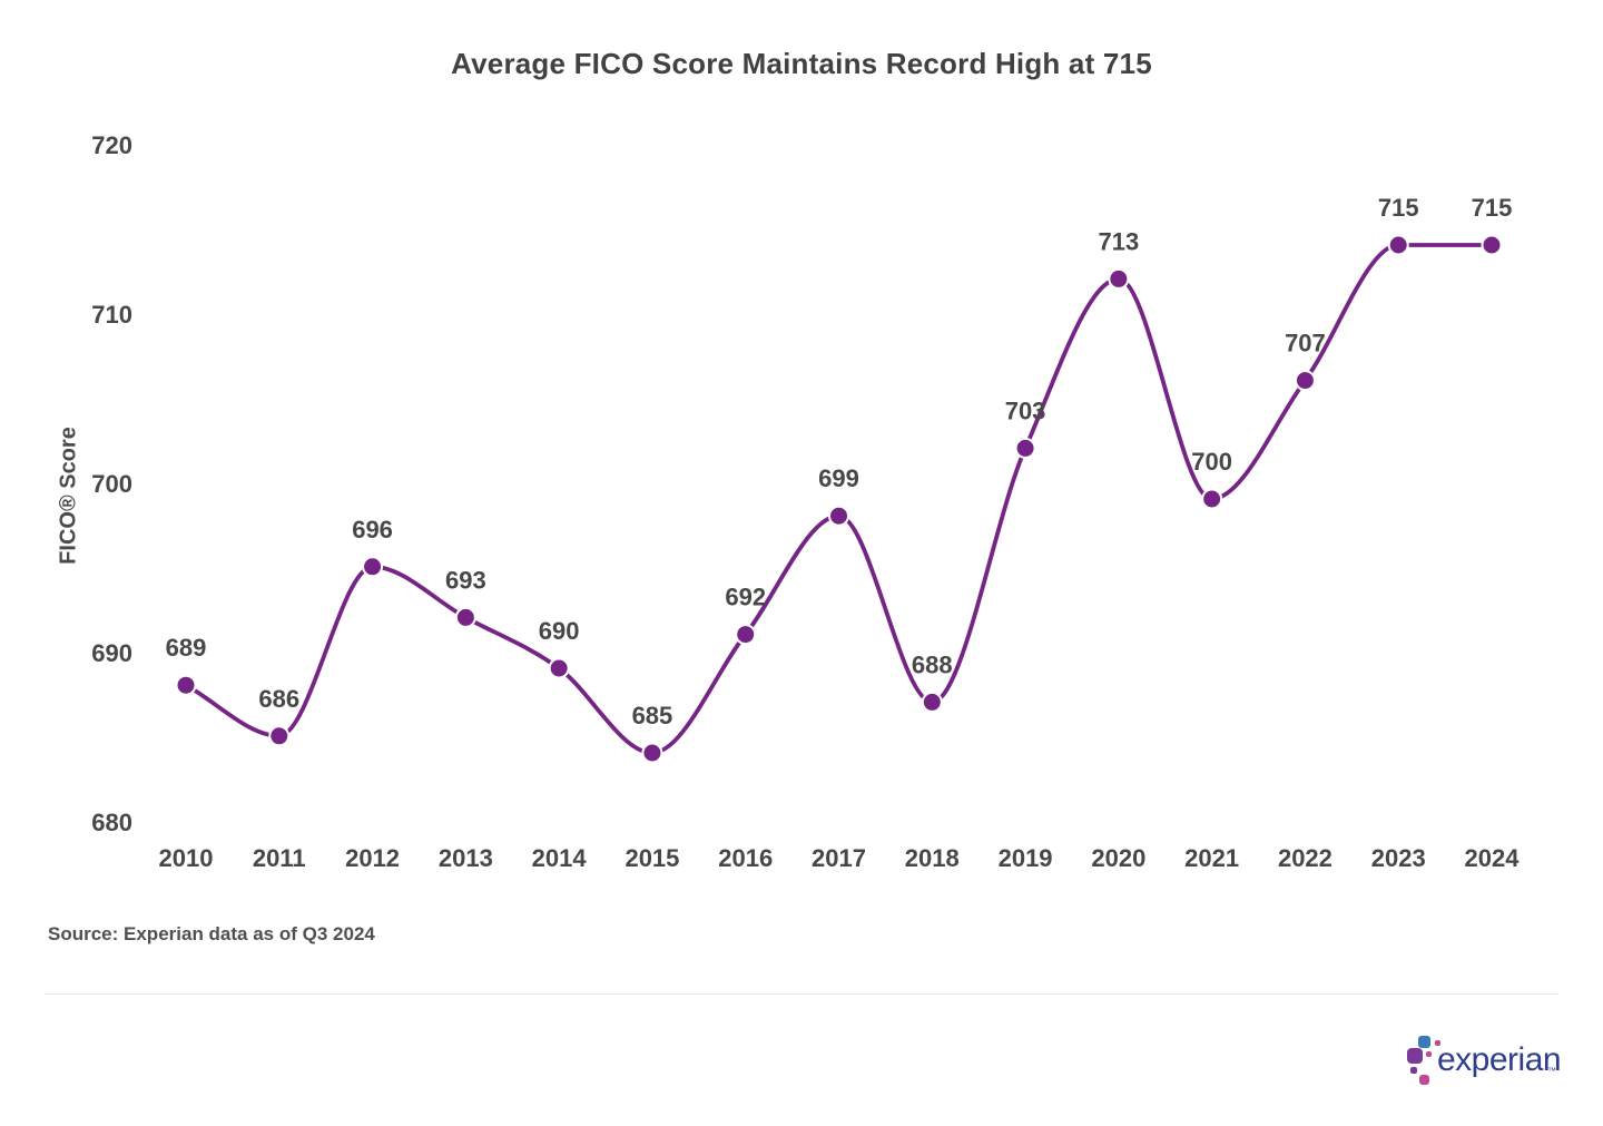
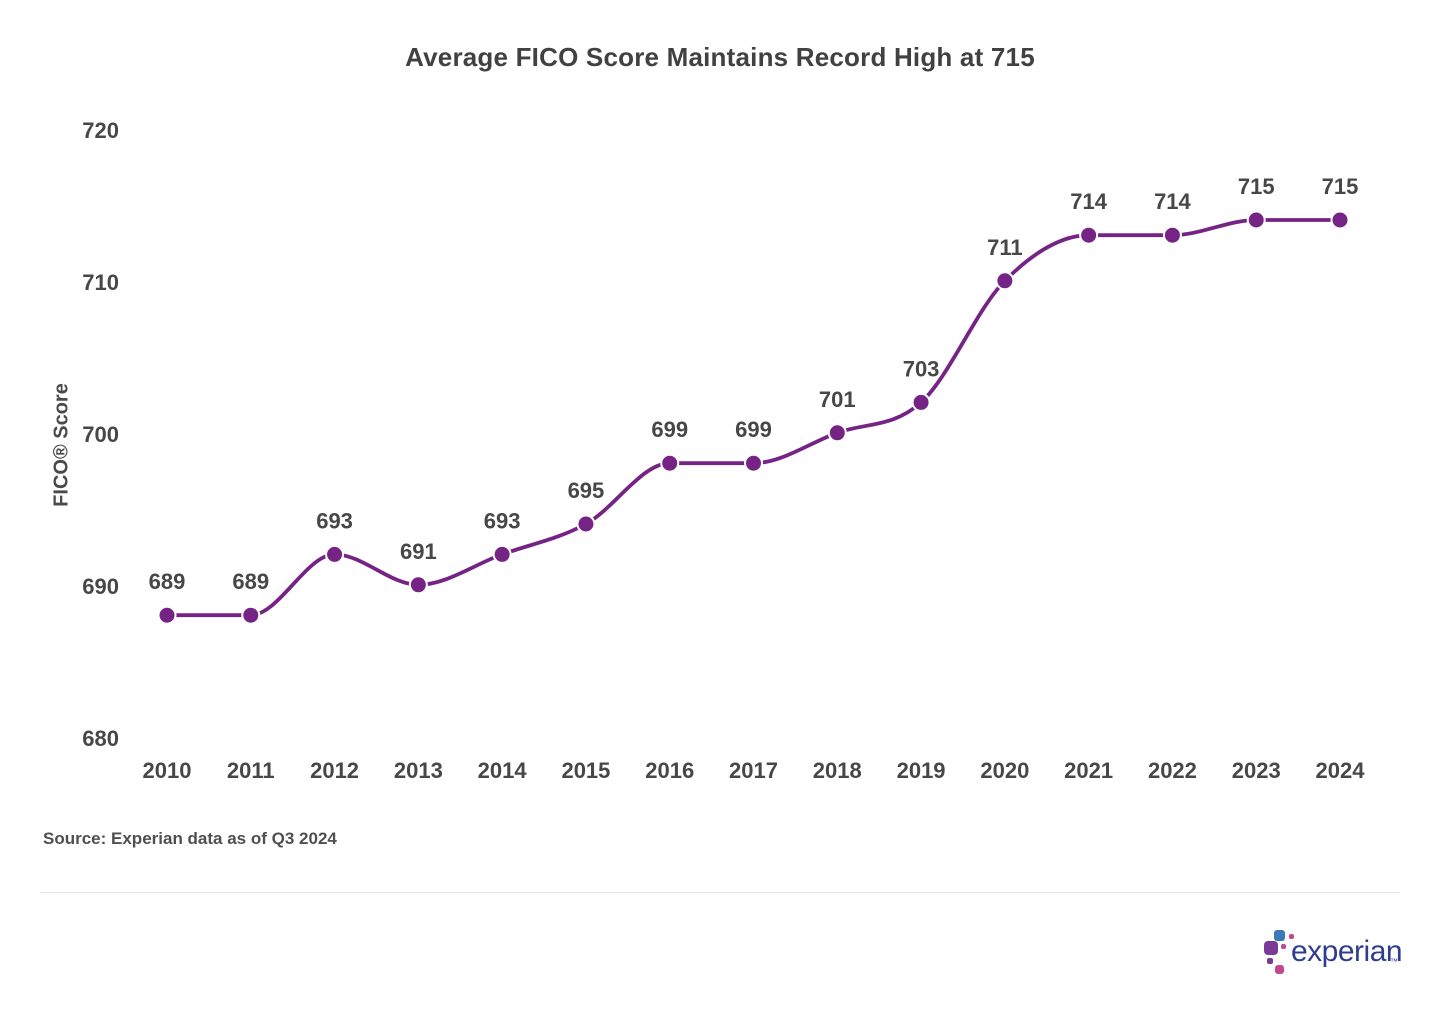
2011: 686 -> 689
2012: 696 -> 693
2013: 693 -> 691
2014: 690 -> 693
2015: 685 -> 695
2016: 692 -> 699
2018: 688 -> 701
2020: 713 -> 711
2021: 700 -> 714
2022: 707 -> 714
